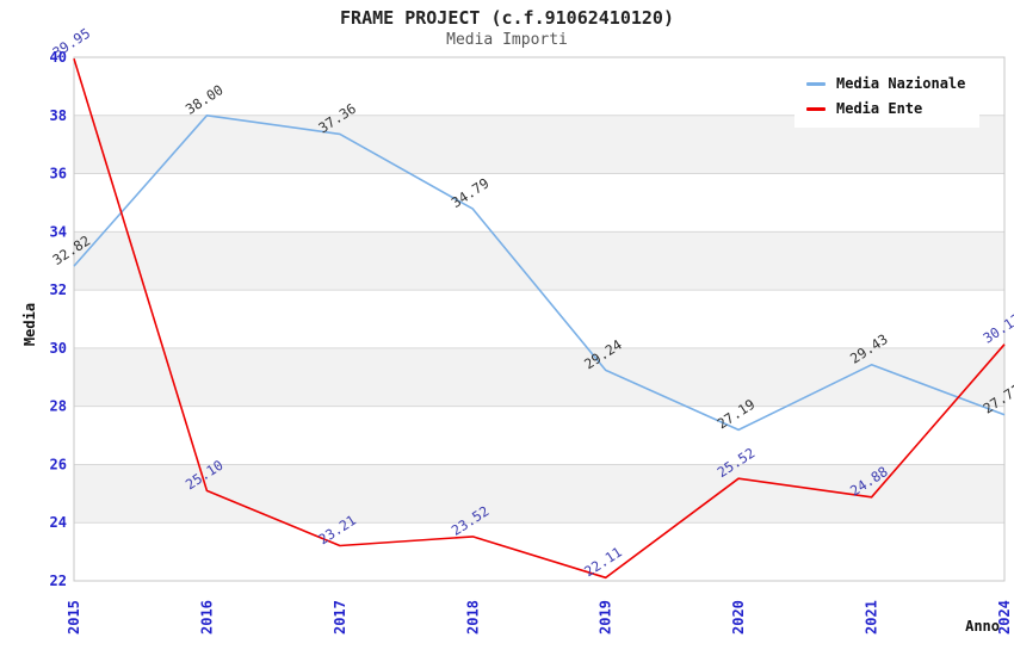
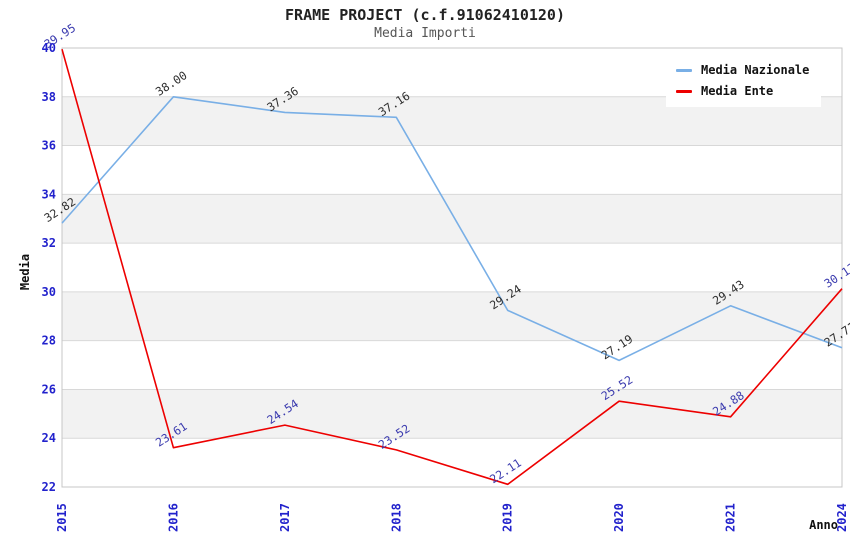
Media Ente/2016: 25.10 -> 23.61
Media Ente/2017: 23.21 -> 24.54
Media Nazionale/2018: 34.79 -> 37.16
